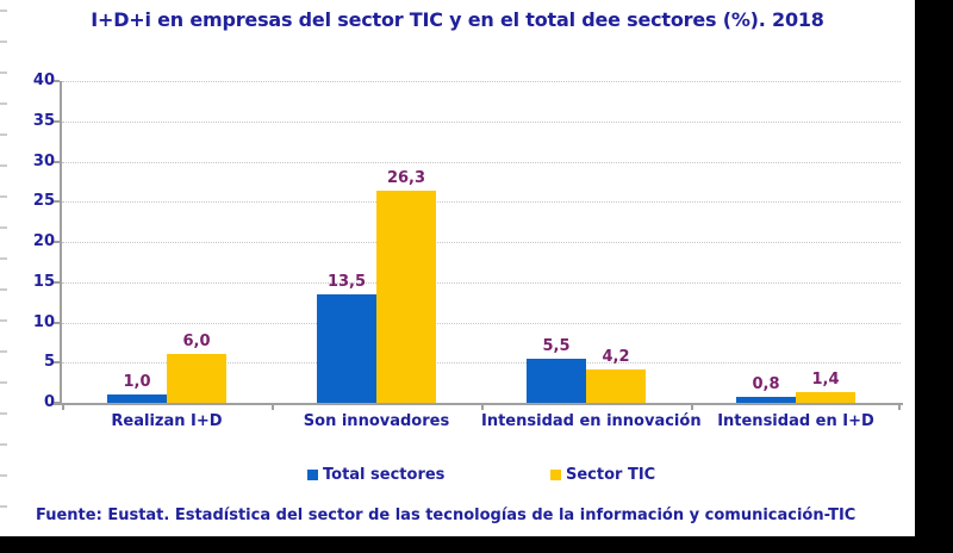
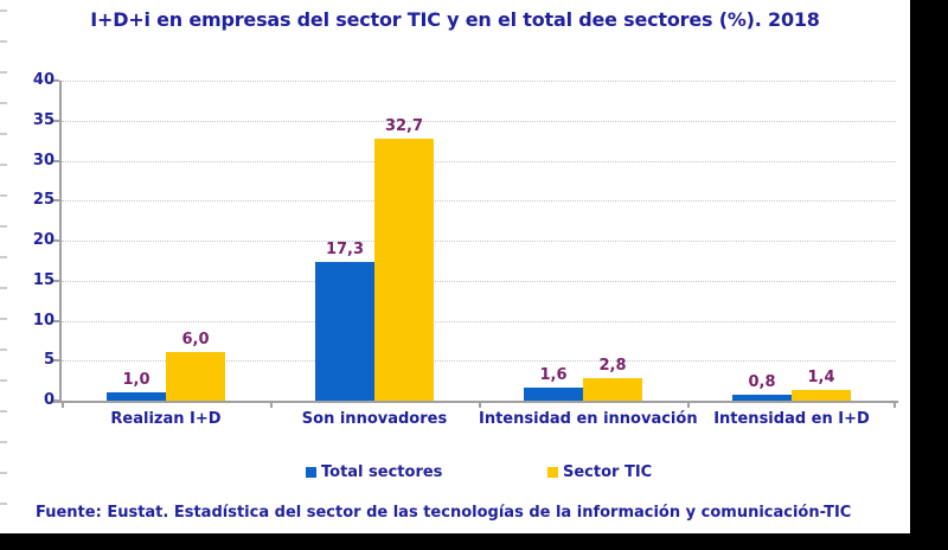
Total sectores/Son innovadores: 13,5 -> 17,3
Sector TIC/Son innovadores: 26,3 -> 32,7
Total sectores/Intensidad en innovación: 5,5 -> 1,6
Sector TIC/Intensidad en innovación: 4,2 -> 2,8
